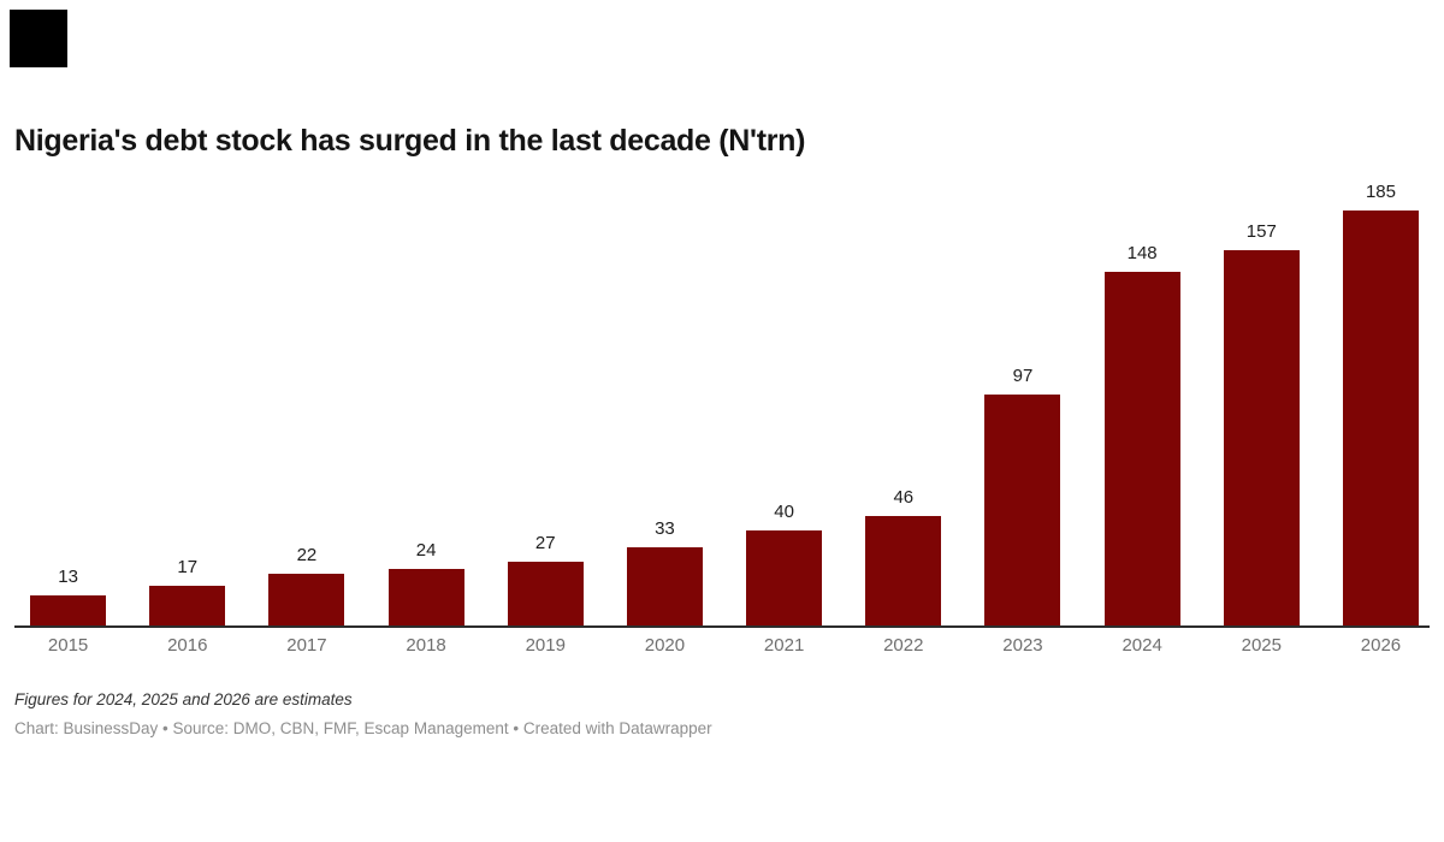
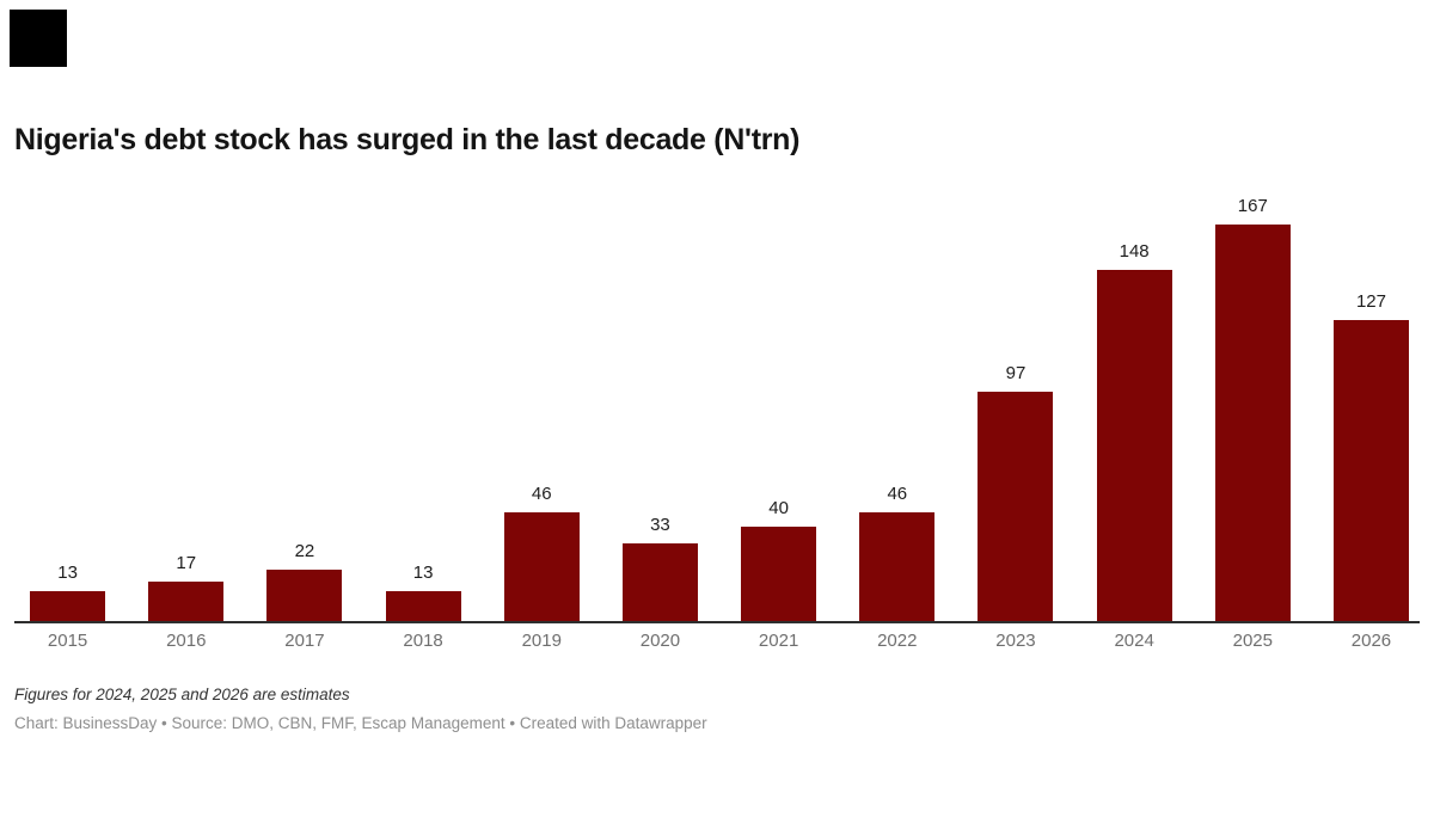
2018: 24 -> 13
2019: 27 -> 46
2025: 157 -> 167
2026: 185 -> 127
